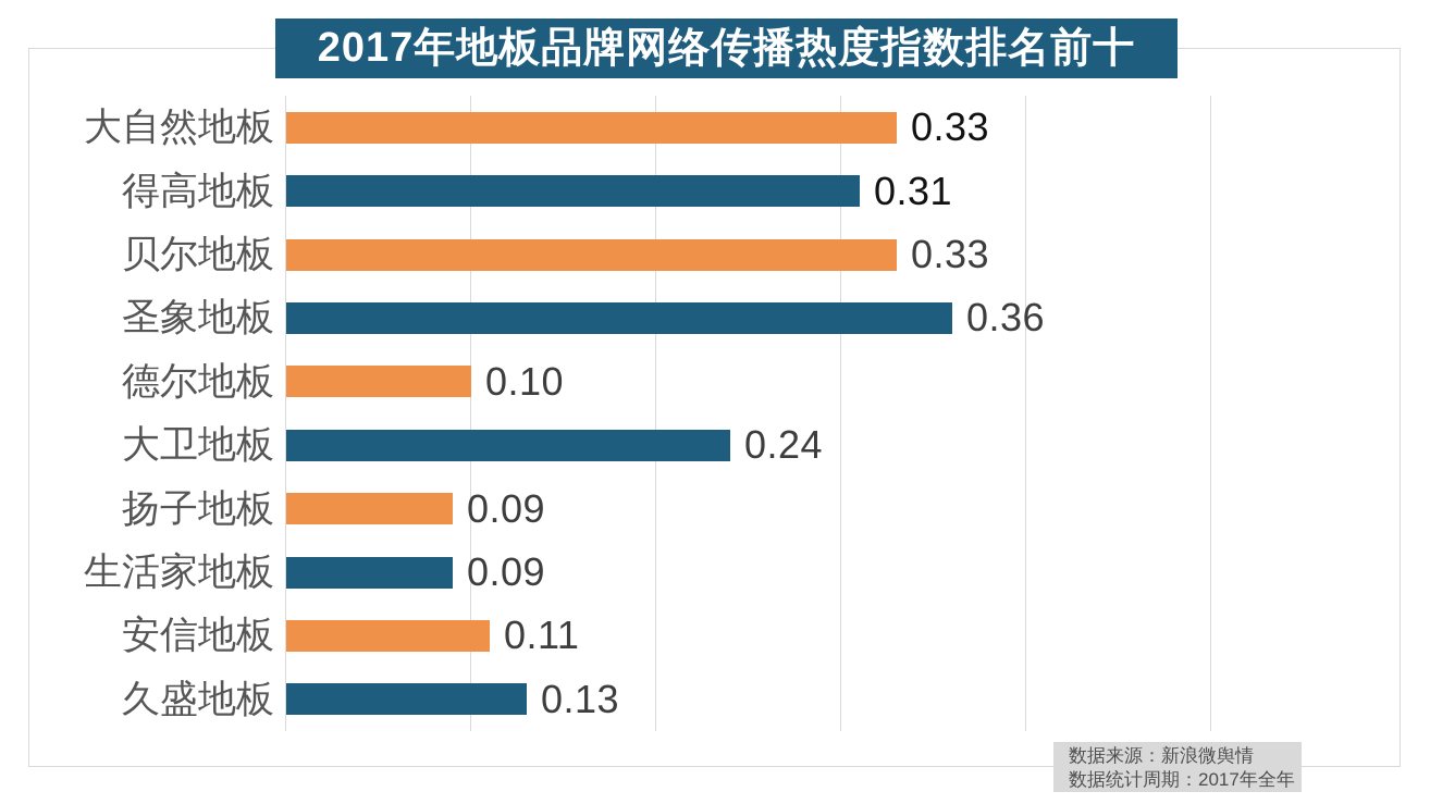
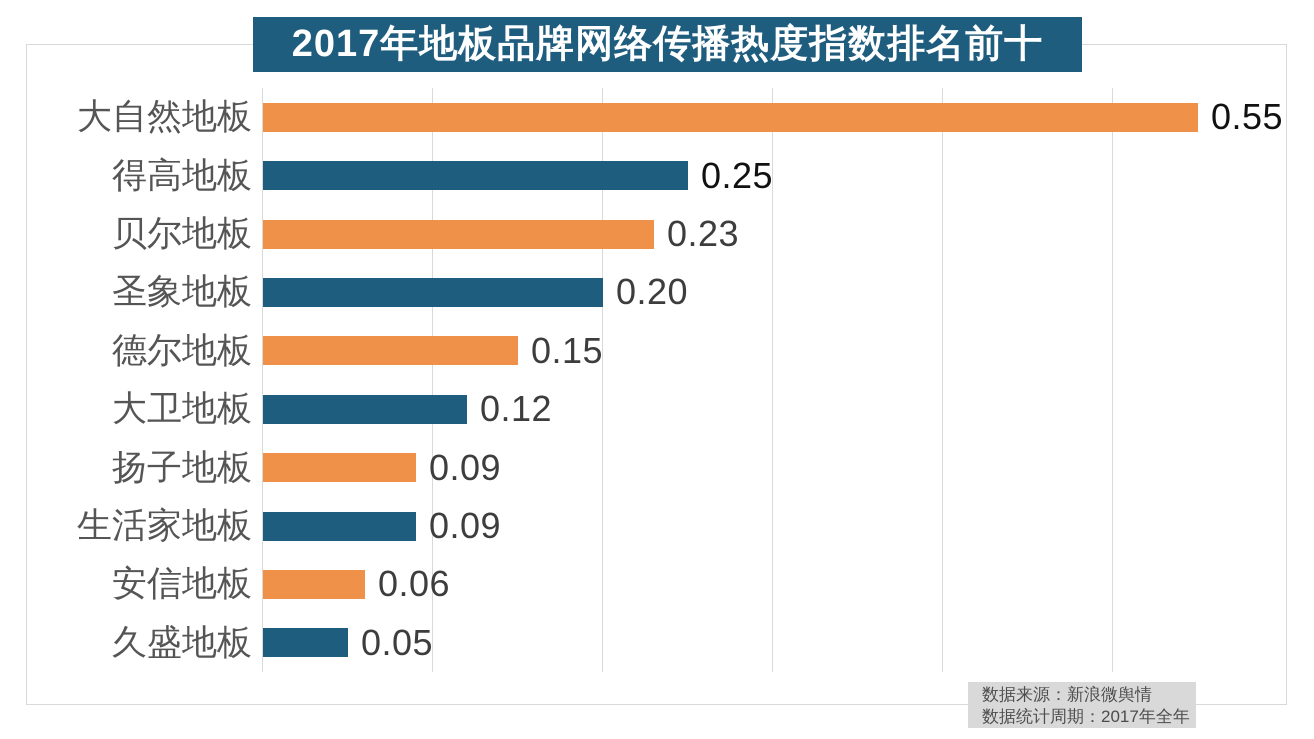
大自然地板: 0.33 -> 0.55
得高地板: 0.31 -> 0.25
贝尔地板: 0.33 -> 0.23
圣象地板: 0.36 -> 0.20
德尔地板: 0.10 -> 0.15
大卫地板: 0.24 -> 0.12
安信地板: 0.11 -> 0.06
久盛地板: 0.13 -> 0.05
